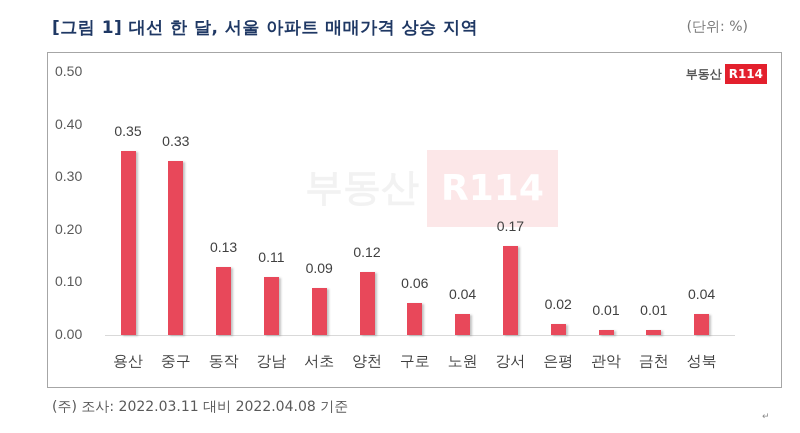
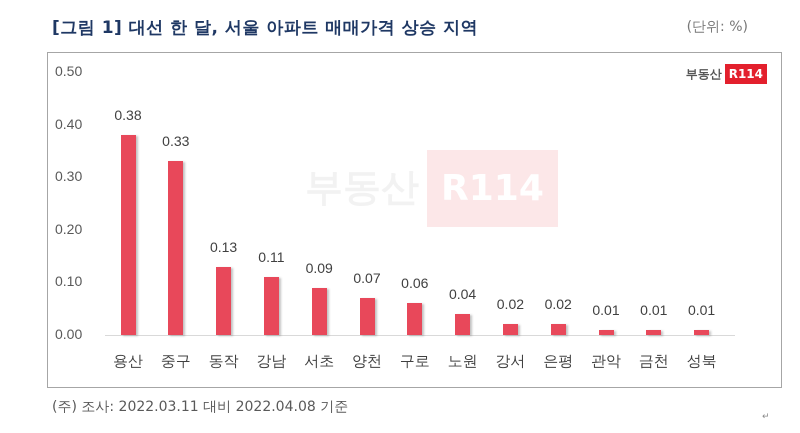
용산: 0.35 -> 0.38
양천: 0.12 -> 0.07
강서: 0.17 -> 0.02
성북: 0.04 -> 0.01
